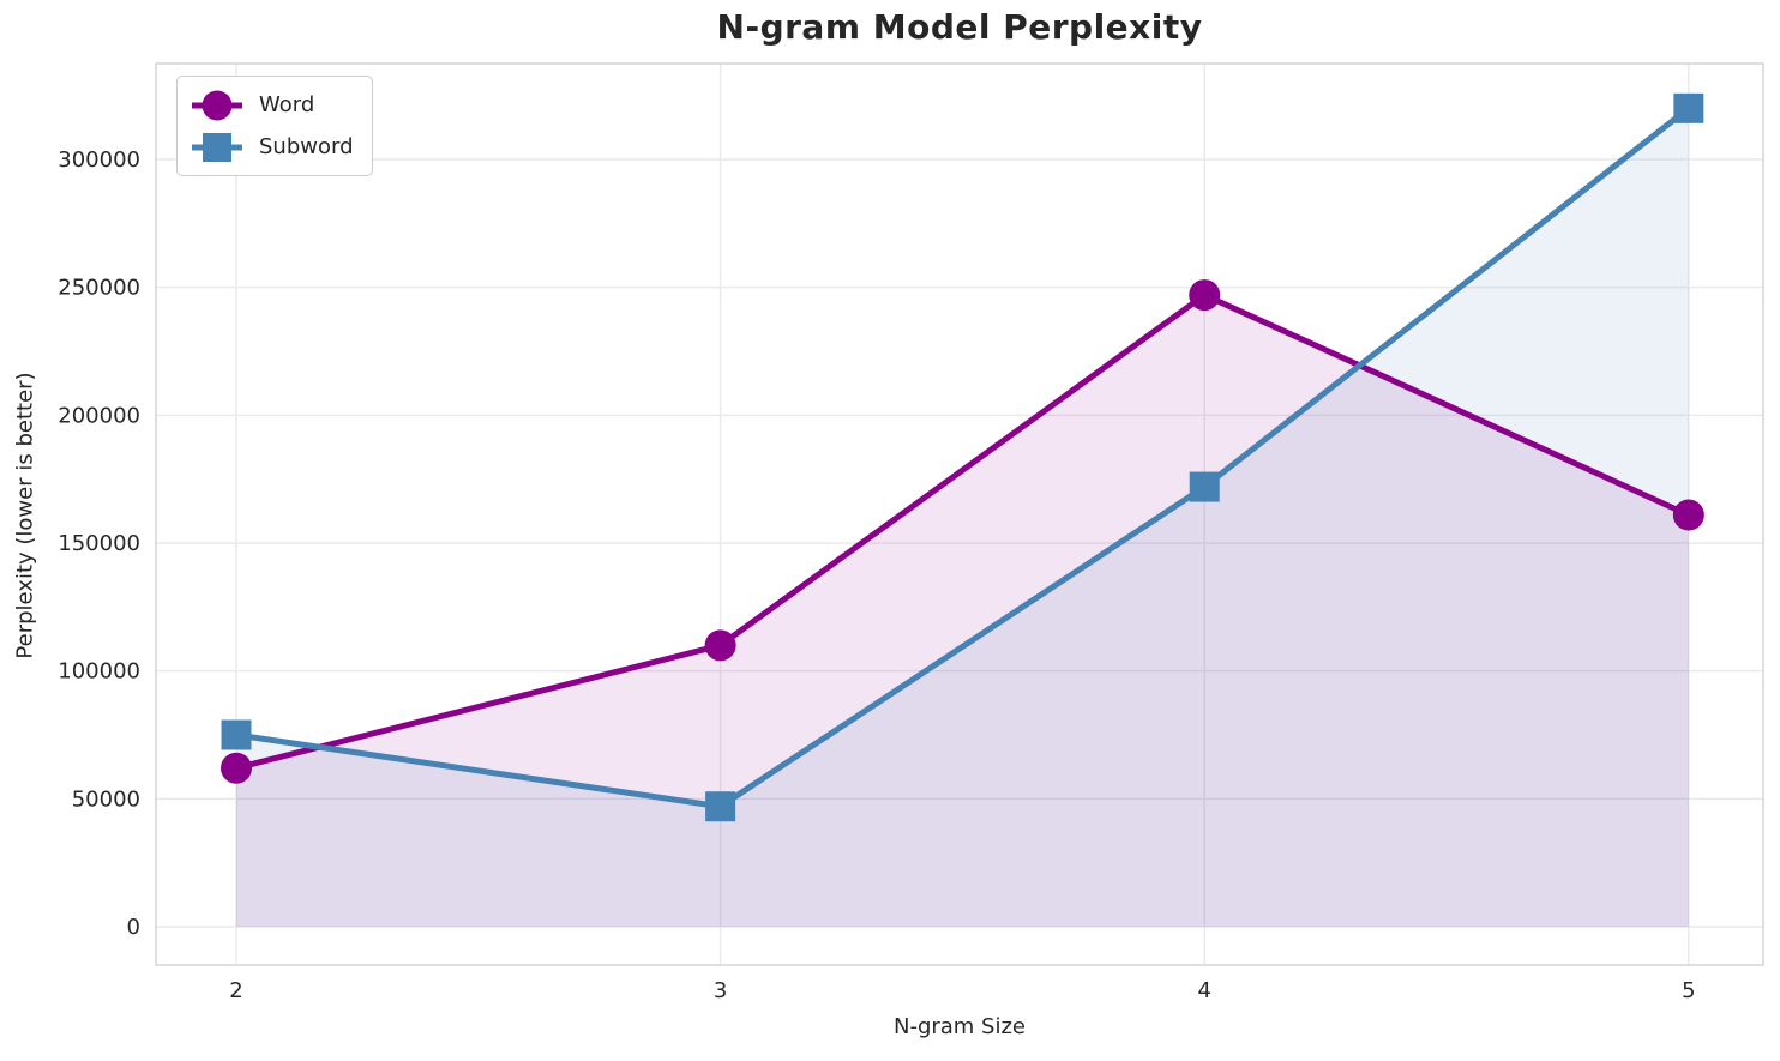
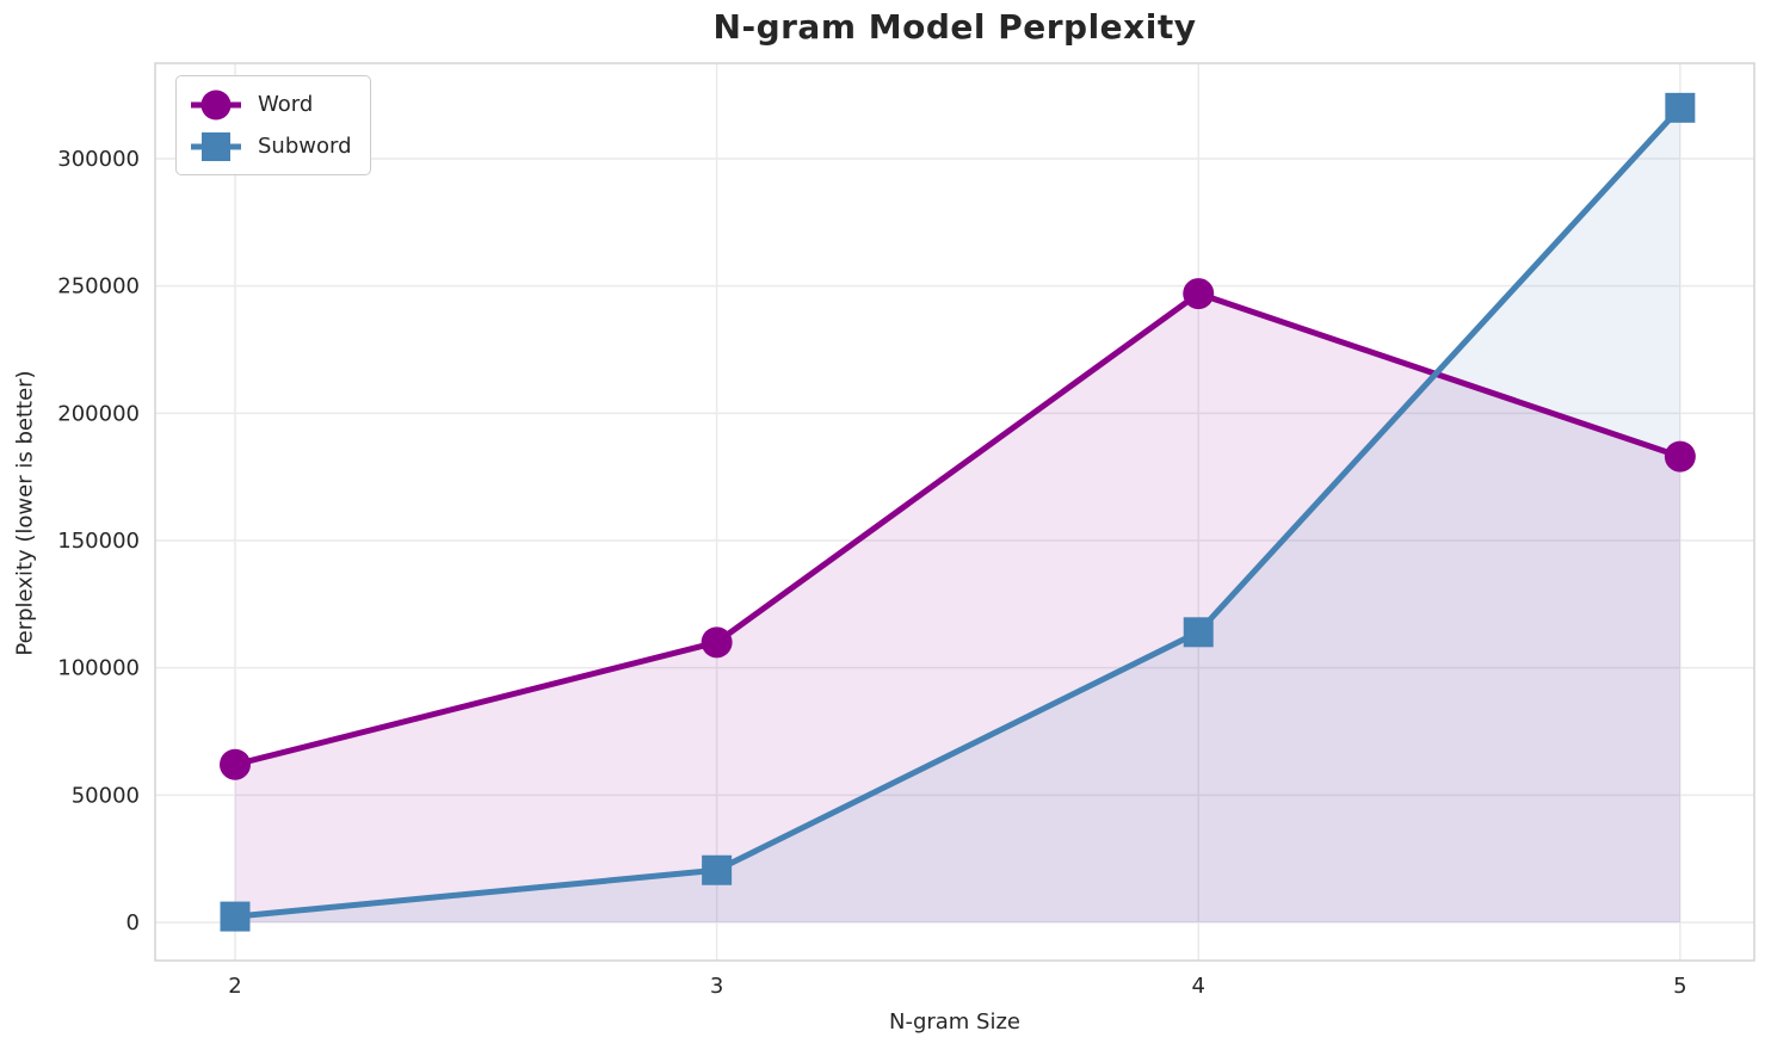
Subword/2: 75000 -> 2000
Subword/3: 47000 -> 20000
Subword/4: 172000 -> 114000
Word/5: 161000 -> 183000
